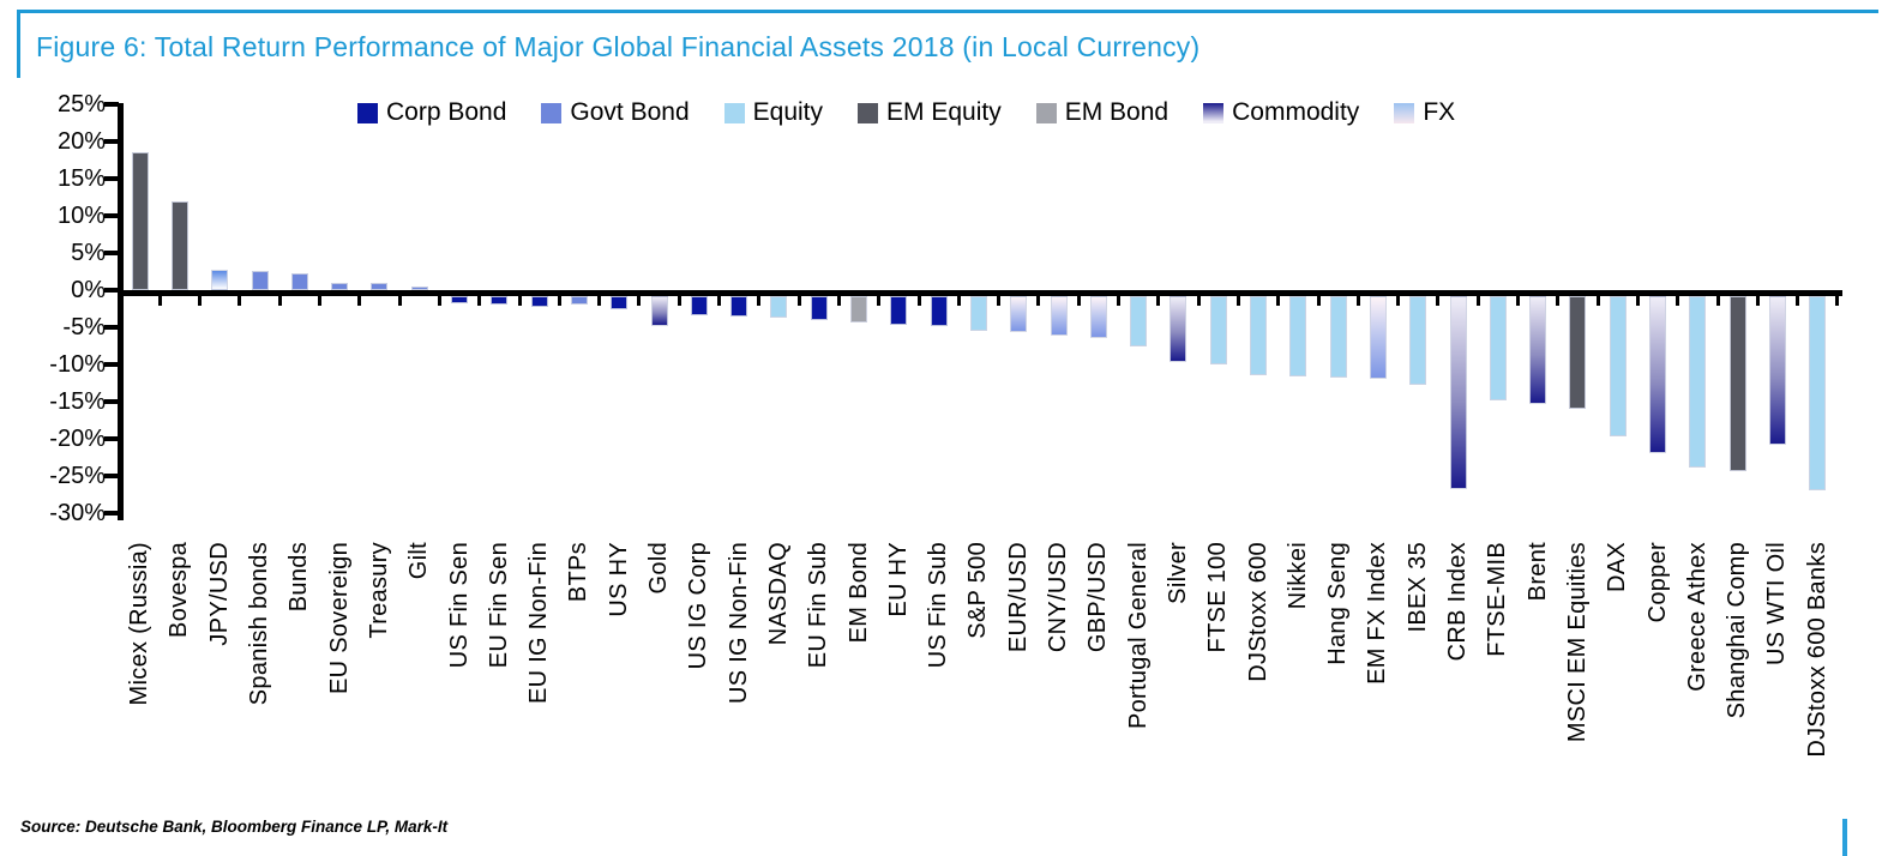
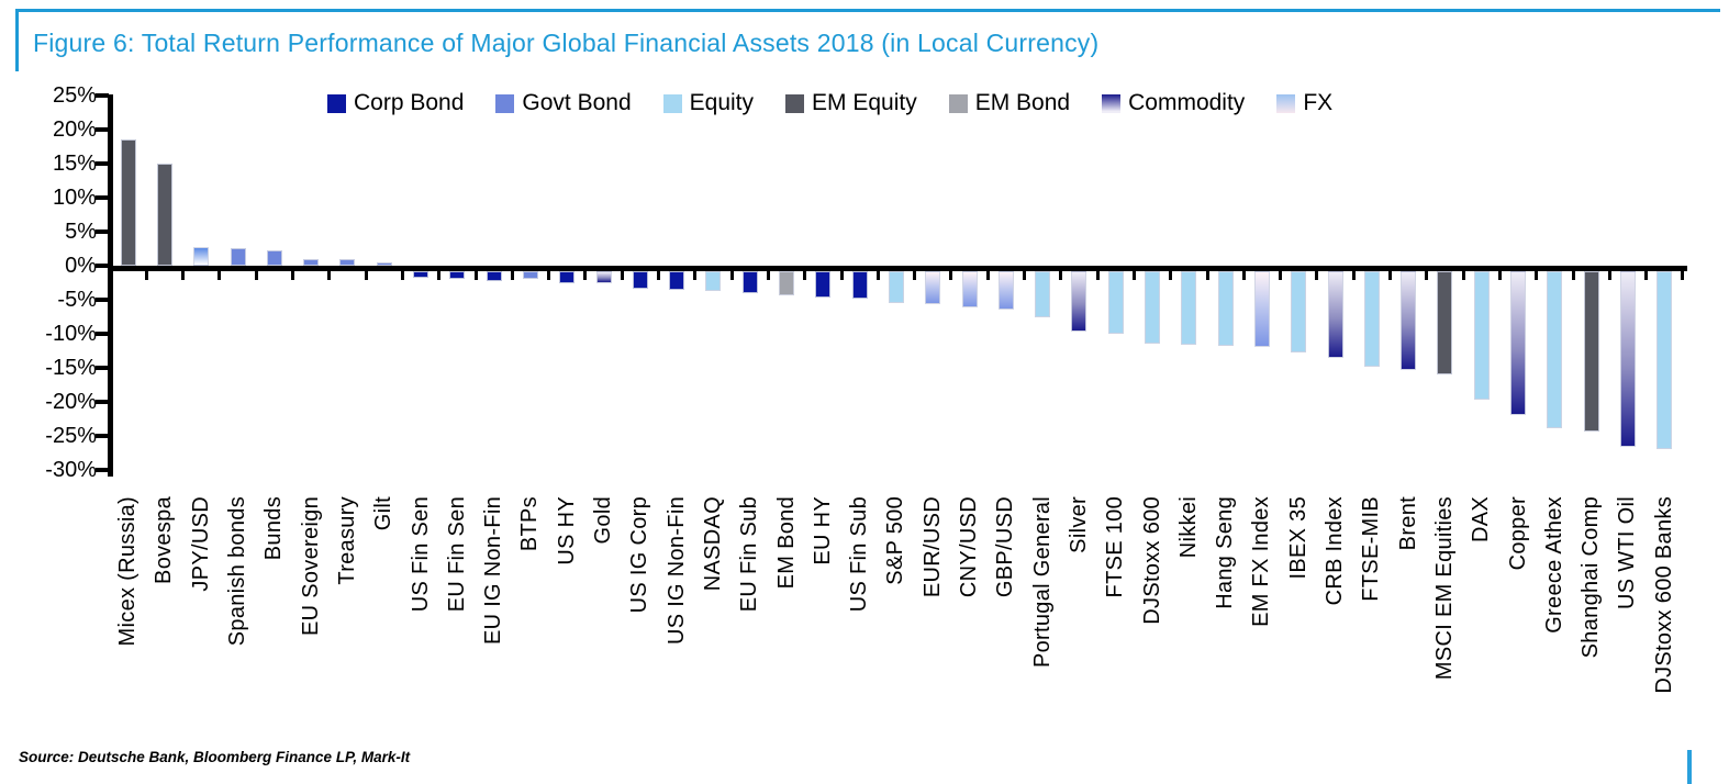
Bovespa: 12% -> 15%
Gold: -4% -> -2%
CRB Index: -26% -> -13%
US WTI Oil: -20% -> -26%
